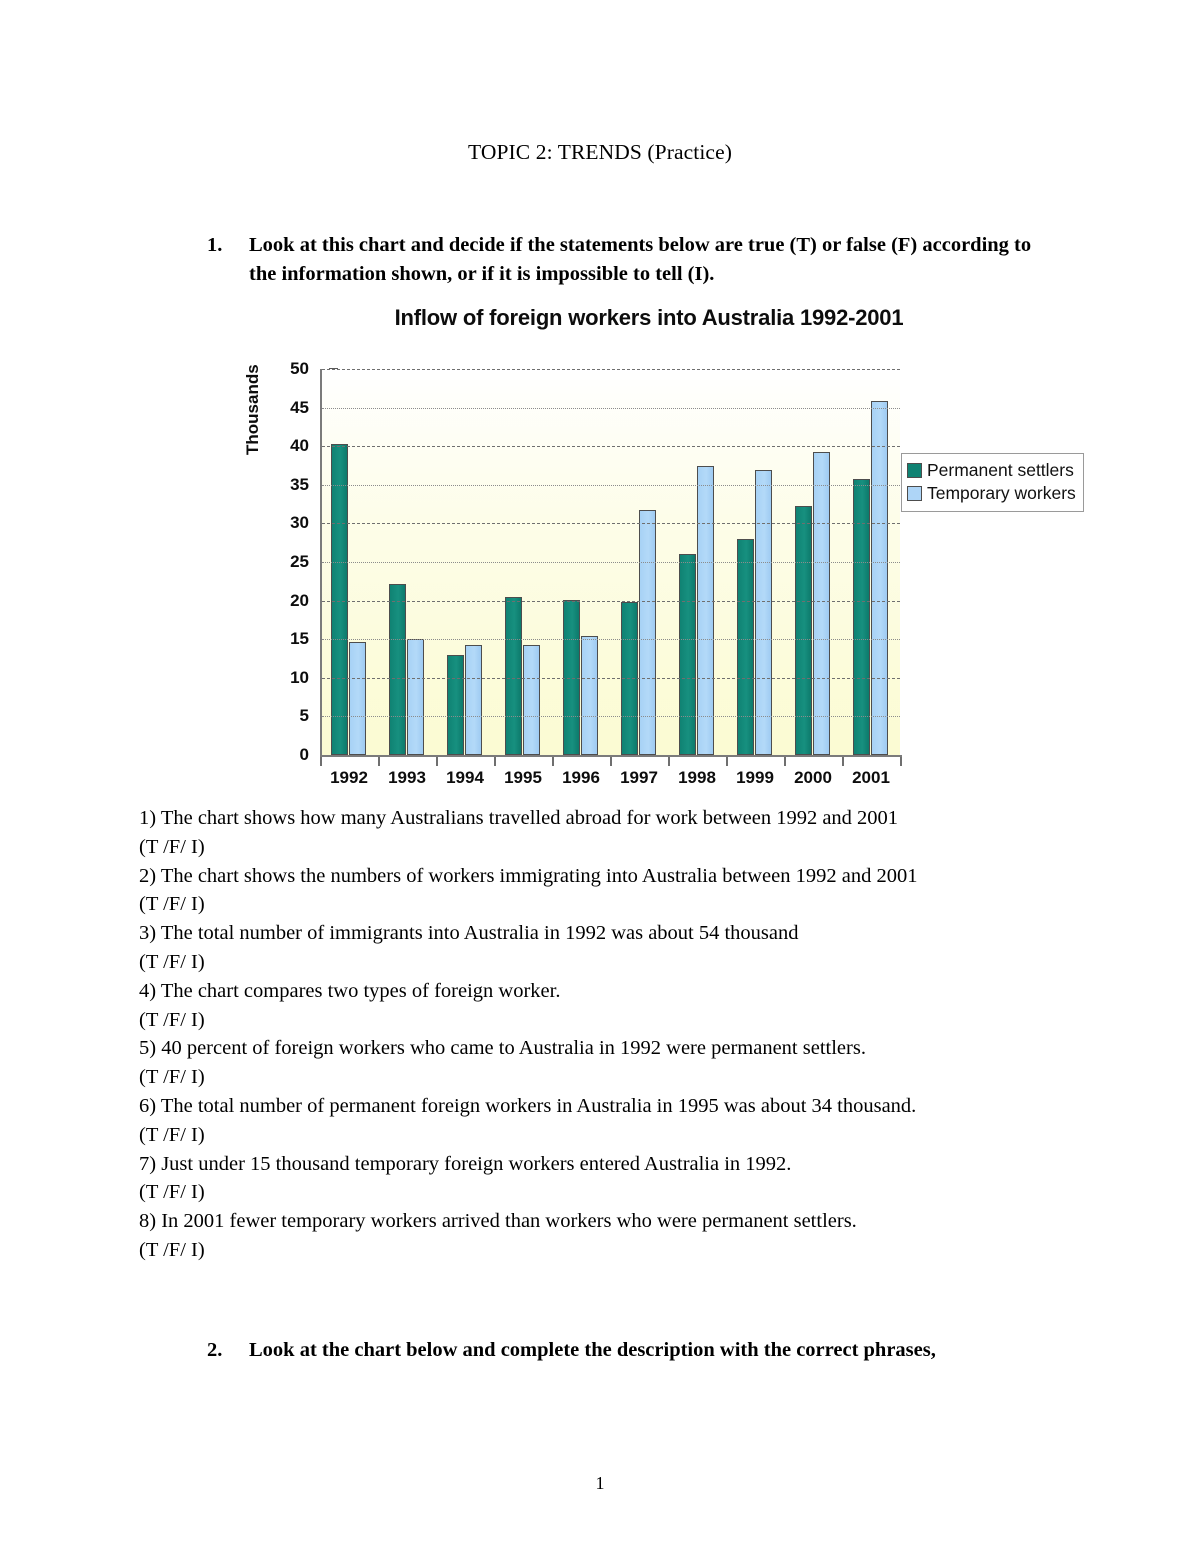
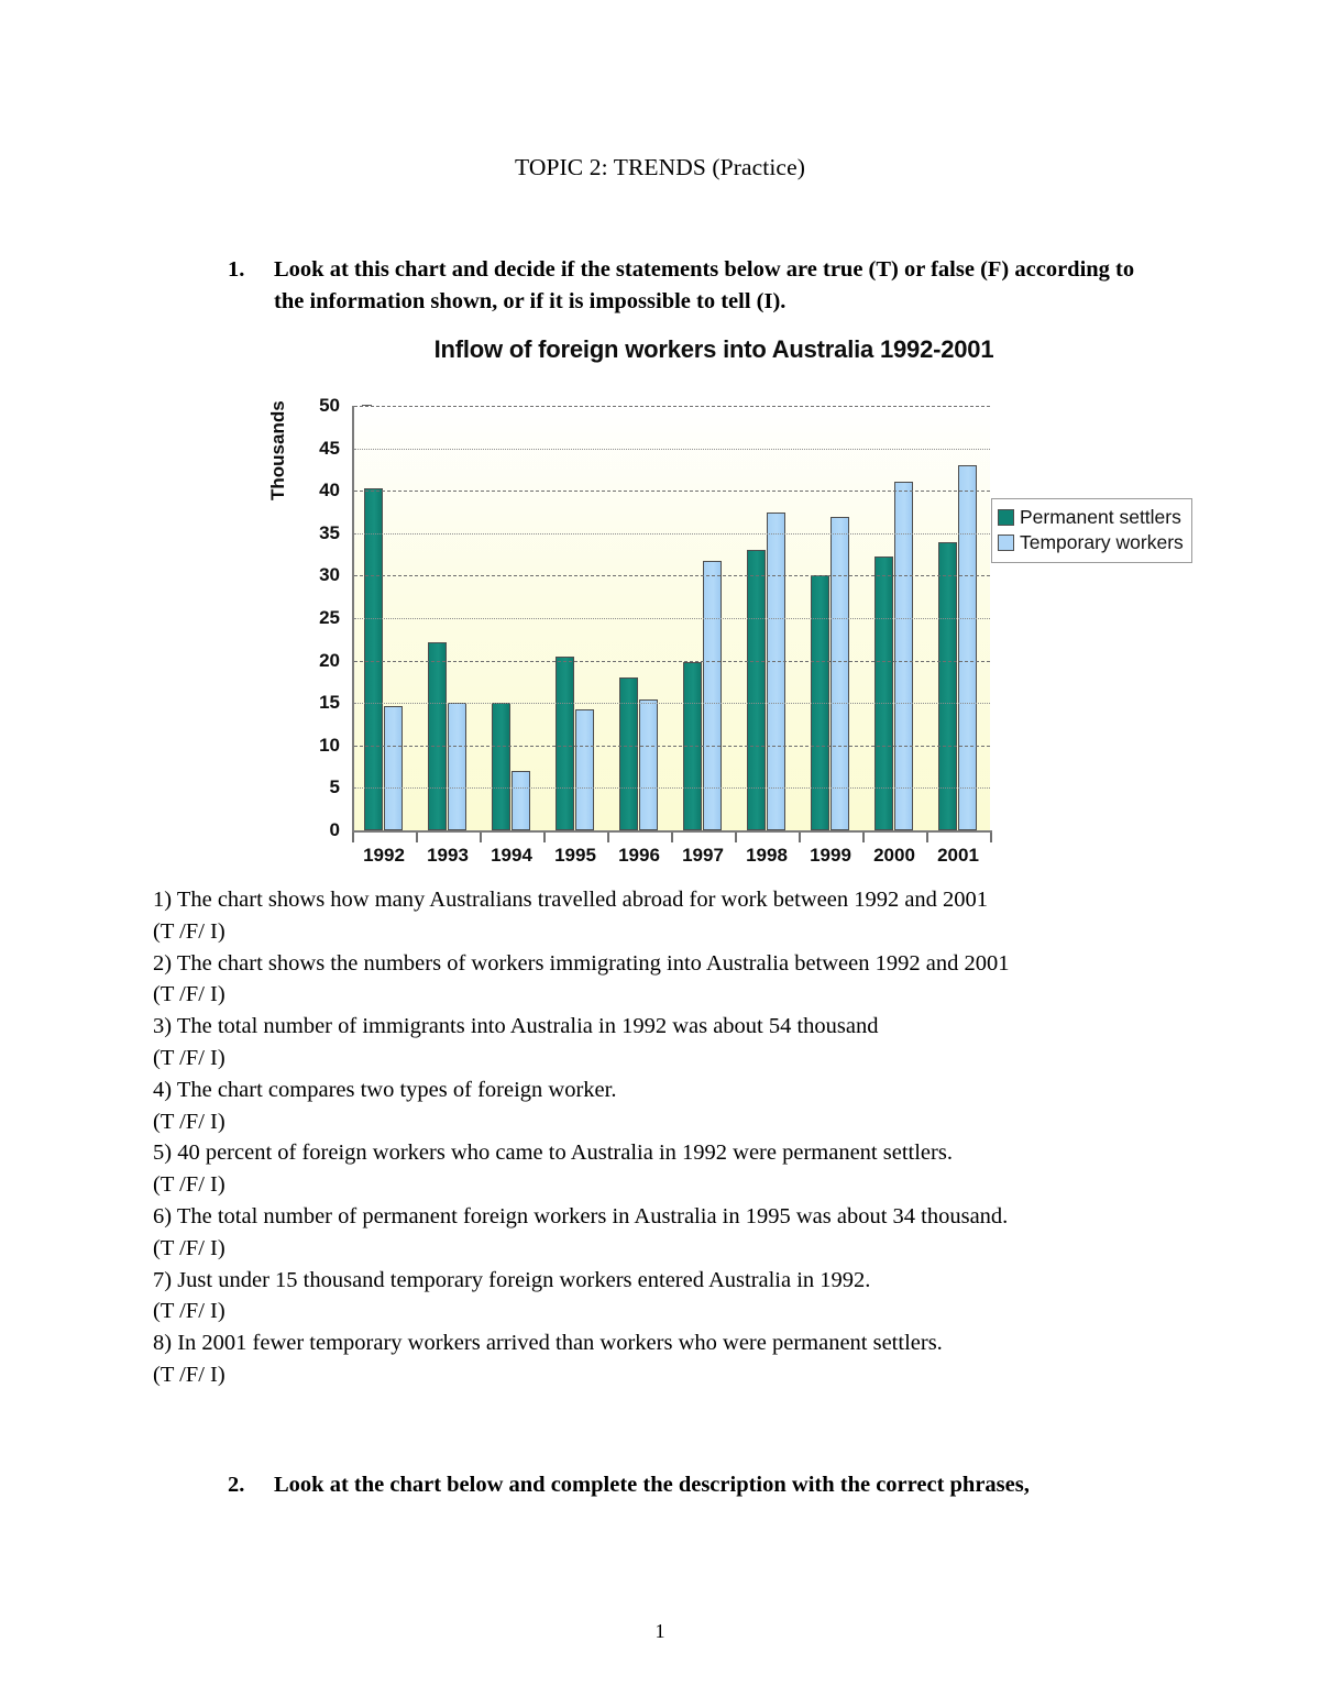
Permanent settlers/1994: 13 -> 15
Temporary workers/1994: 14 -> 7
Permanent settlers/1996: 20 -> 18
Permanent settlers/1998: 26 -> 33
Permanent settlers/1999: 28 -> 30
Temporary workers/2000: 39 -> 41
Permanent settlers/2001: 36 -> 34
Temporary workers/2001: 46 -> 43
